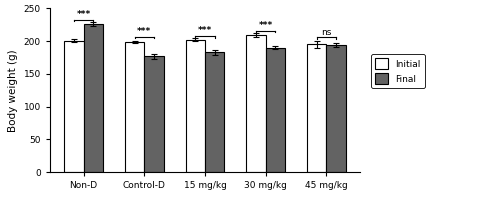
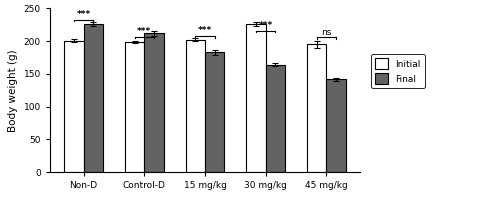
Final/Control-D: 177 -> 212
Initial/30 mg/kg: 209 -> 226
Final/30 mg/kg: 190 -> 164
Final/45 mg/kg: 194 -> 142
